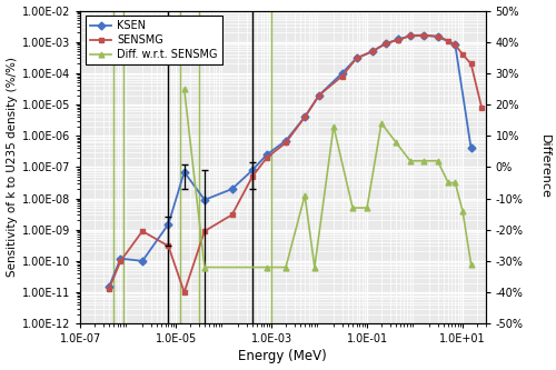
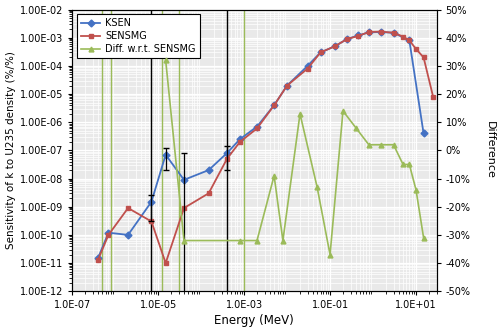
Diff. w.r.t. SENSMG/1.0E-07: 25% -> 32%
Diff. w.r.t. SENSMG/1.0E-01: -13% -> -37%
